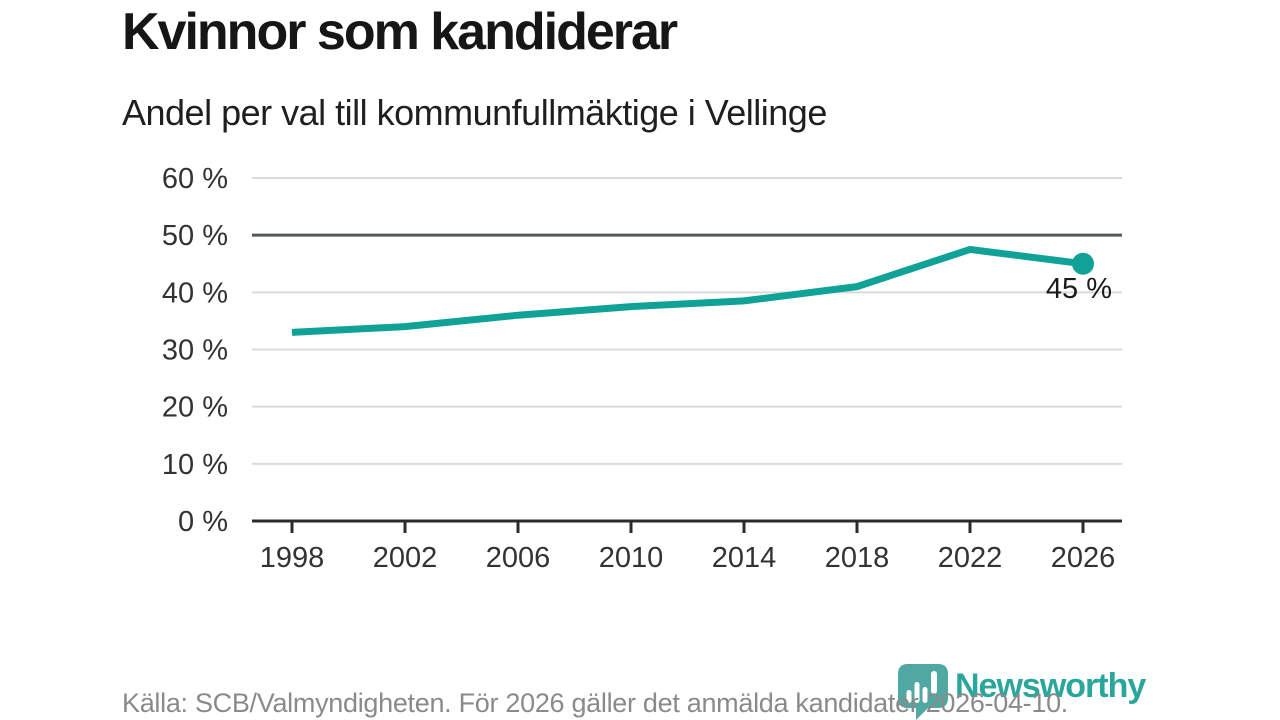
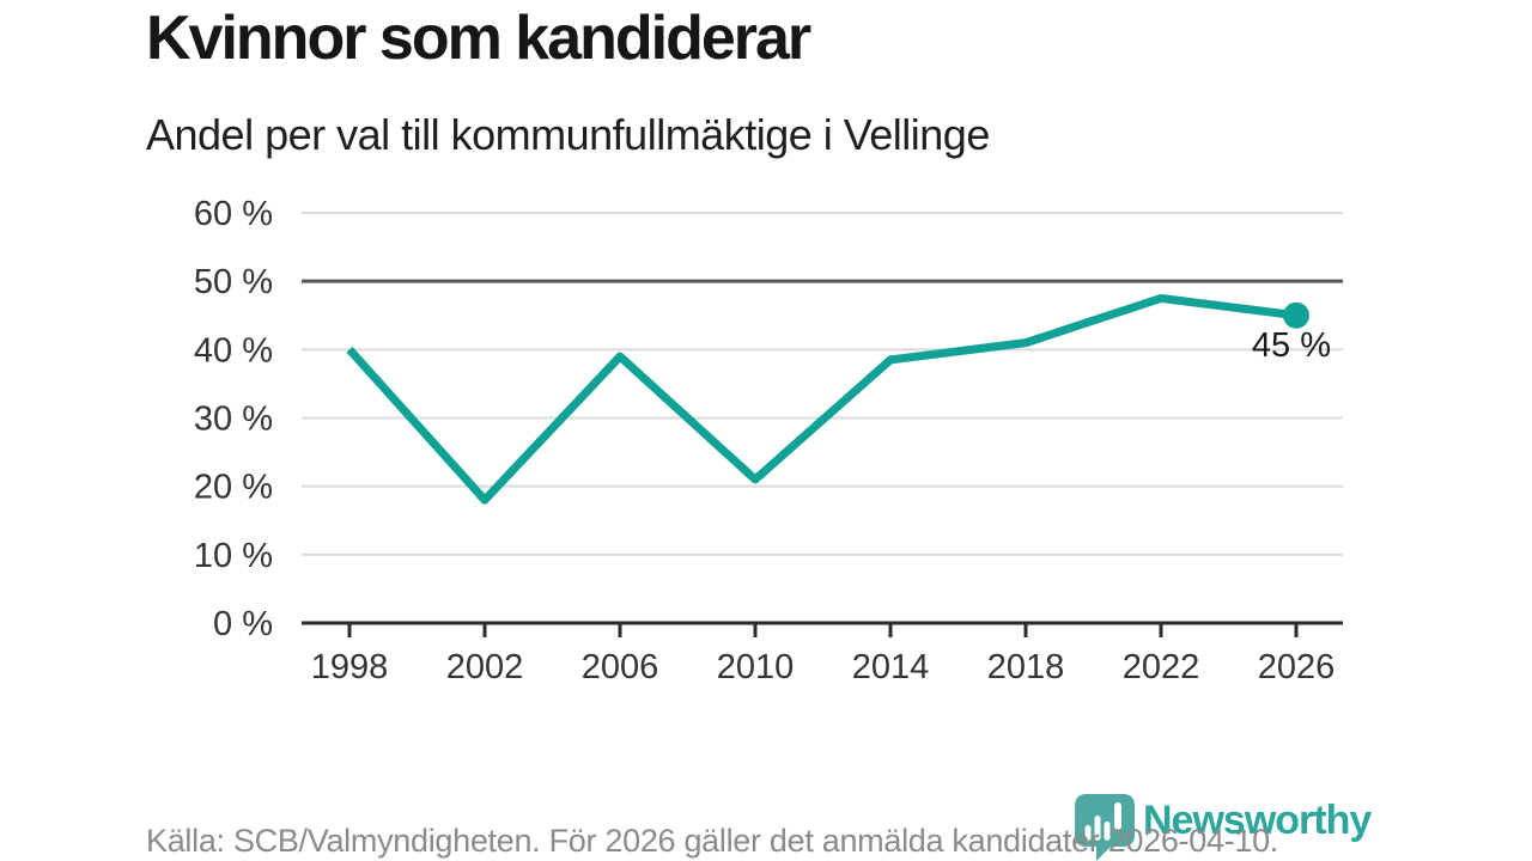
1998: 33% -> 40%
2002: 34% -> 18%
2006: 36% -> 39%
2010: 38% -> 21%
